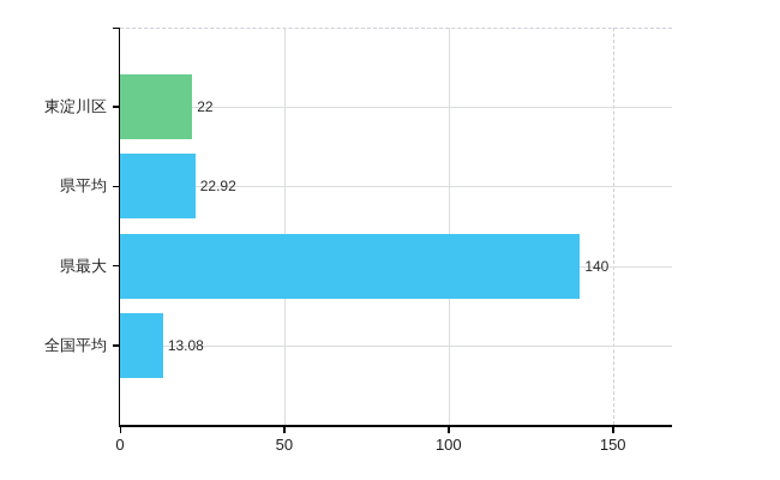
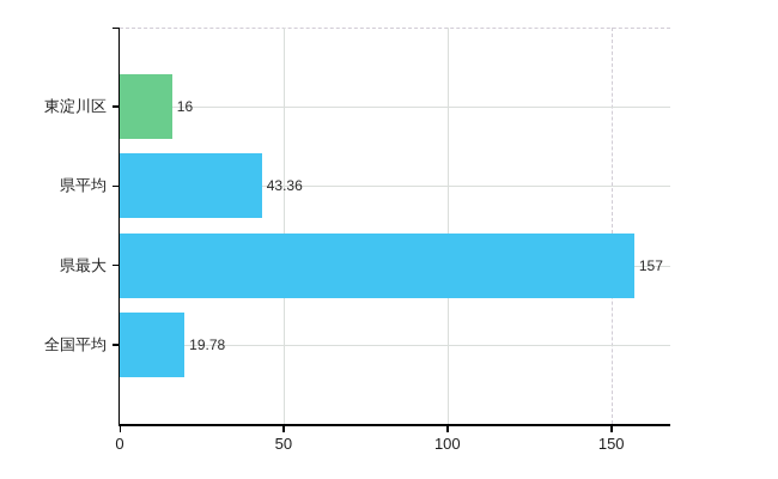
東淀川区: 22 -> 16
県平均: 22.92 -> 43.36
県最大: 140 -> 157
全国平均: 13.08 -> 19.78
